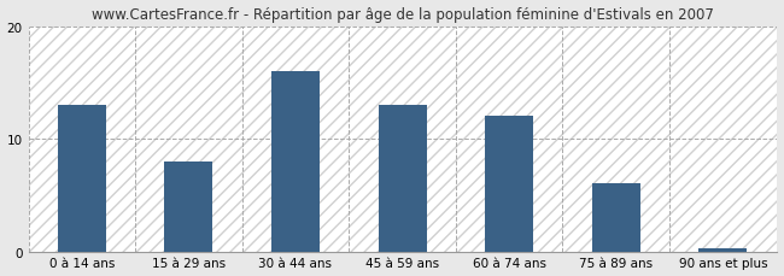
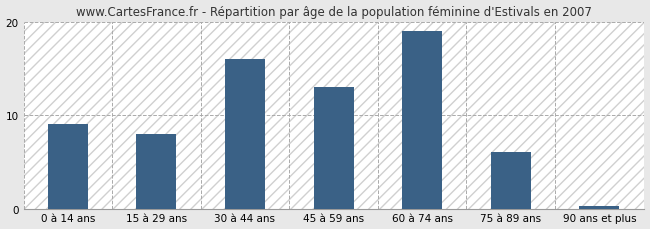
0 à 14 ans: 13.0 -> 9.0
60 à 74 ans: 12.0 -> 19.0
